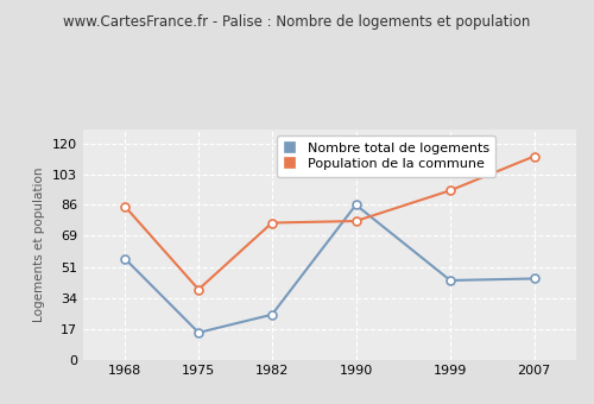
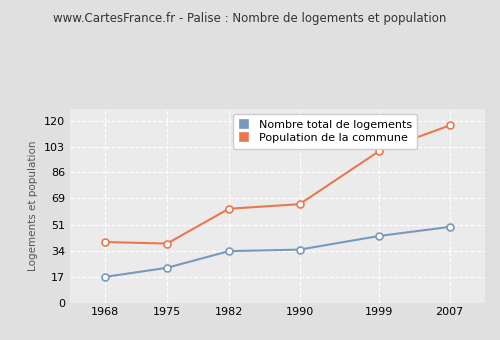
Nombre total de logements/1968: 56 -> 17
Population de la commune/1968: 85 -> 40
Nombre total de logements/1975: 15 -> 23
Nombre total de logements/1982: 25 -> 34
Population de la commune/1982: 76 -> 62
Nombre total de logements/1990: 86 -> 35
Population de la commune/1990: 77 -> 65
Population de la commune/1999: 94 -> 100
Nombre total de logements/2007: 45 -> 50
Population de la commune/2007: 113 -> 117
